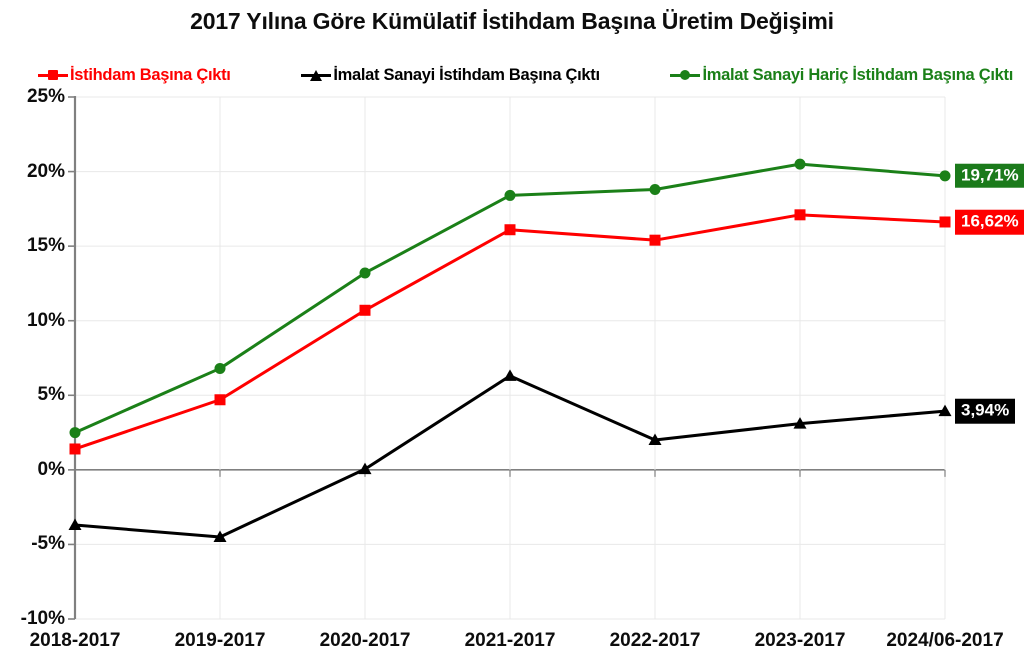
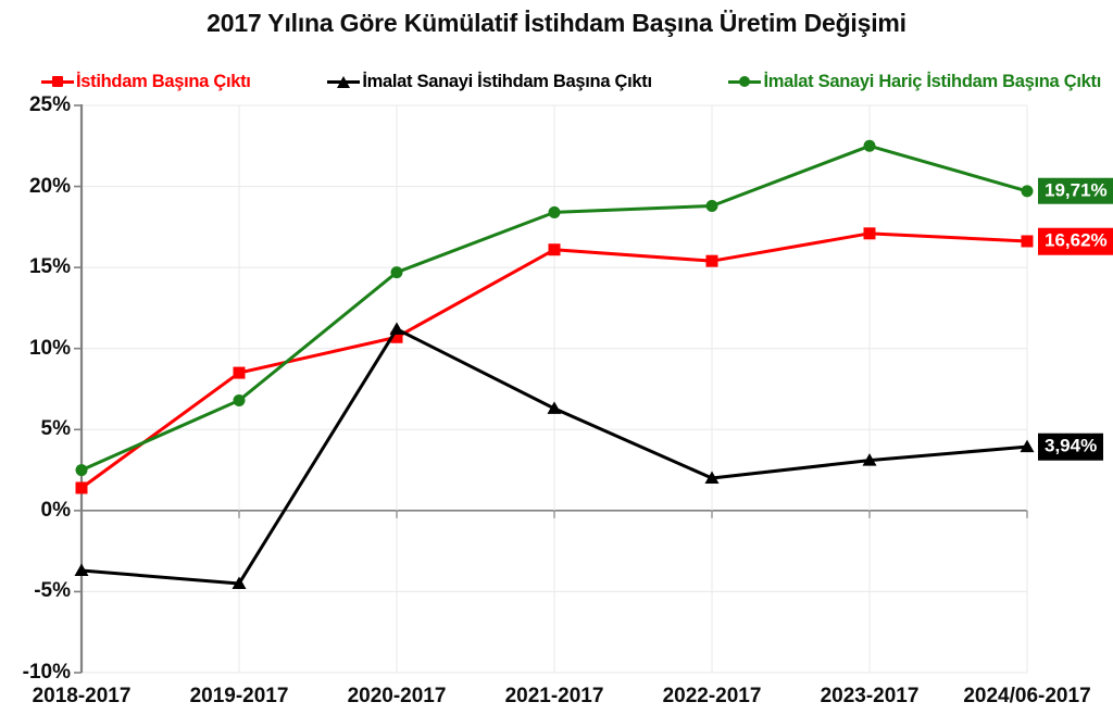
İstihdam Başına Çıktı/2019-2017: 4.7% -> 8.5%
İmalat Sanayi İstihdam Başına Çıktı/2020-2017: 0.1% -> 11.2%
İmalat Sanayi Hariç İstihdam Başına Çıktı/2020-2017: 13.2% -> 14.7%
İmalat Sanayi Hariç İstihdam Başına Çıktı/2023-2017: 20.5% -> 22.5%
